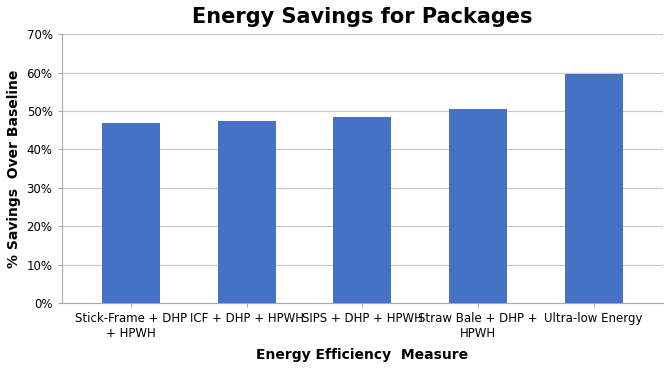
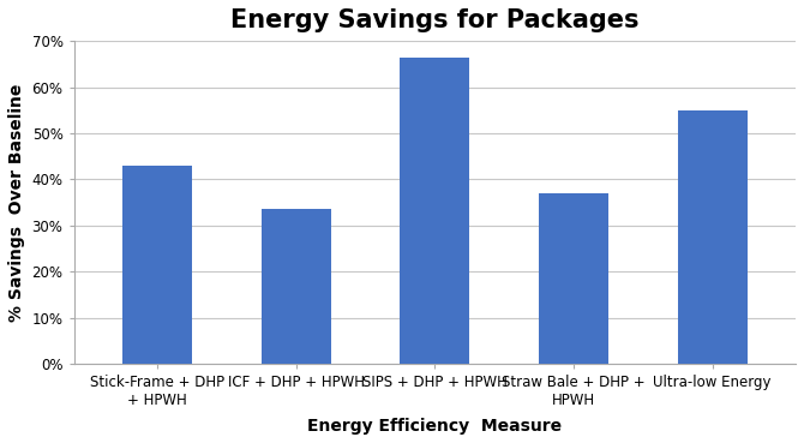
Stick-Frame + DHP + HPWH: 47.0% -> 43.0%
ICF + DHP + HPWH: 47.5% -> 33.5%
SIPS + DHP + HPWH: 48.5% -> 66.5%
Straw Bale + DHP + HPWH: 50.5% -> 37.0%
Ultra-low Energy: 59.5% -> 55.0%
